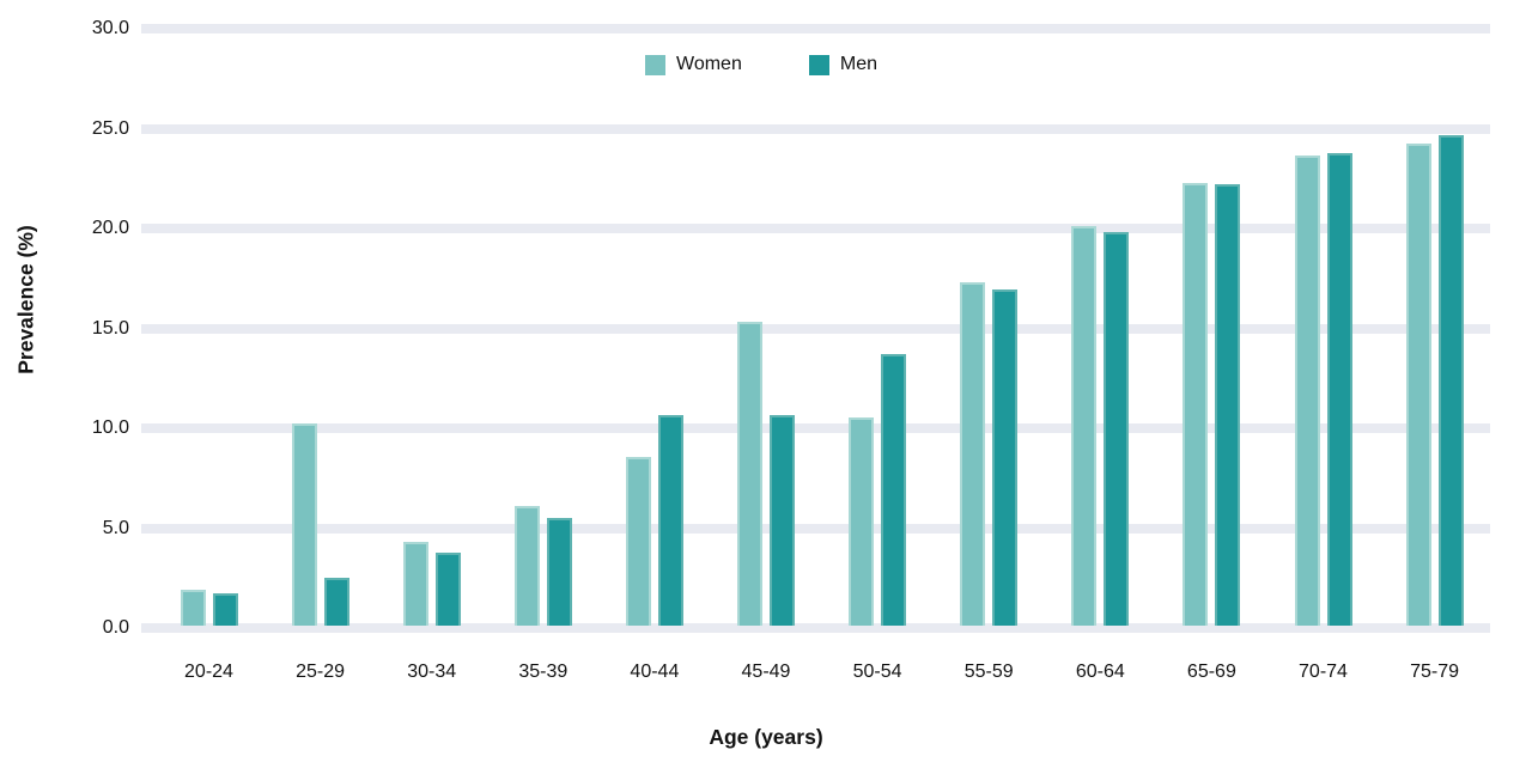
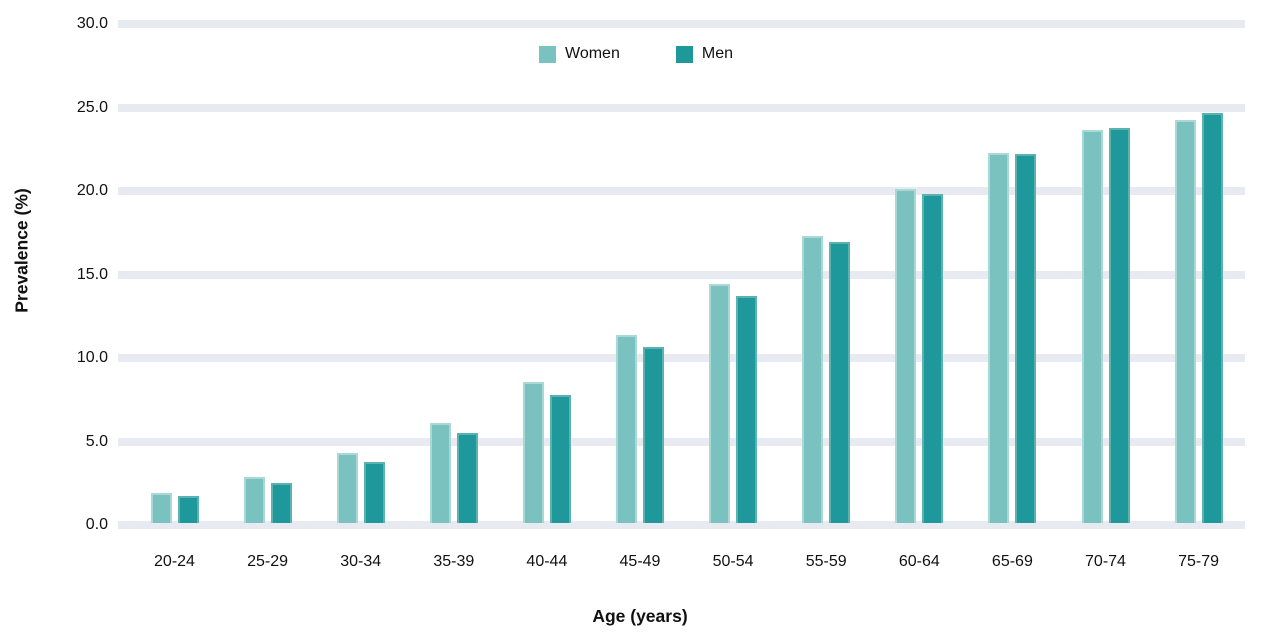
Women/25-29: 10.2 -> 2.8
Men/40-44: 10.6 -> 7.7
Women/45-49: 15.3 -> 11.3
Women/50-54: 10.5 -> 14.4
